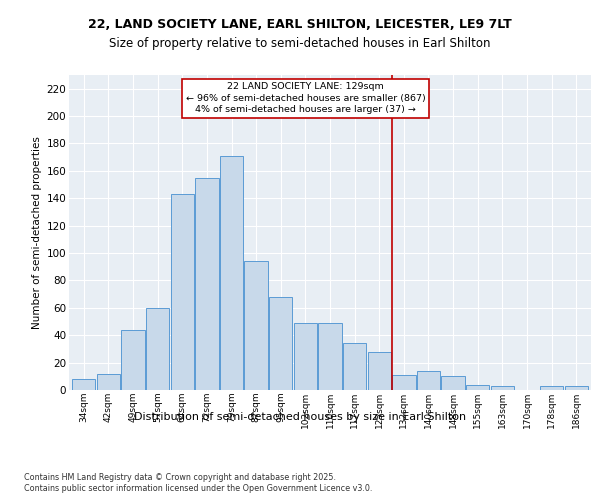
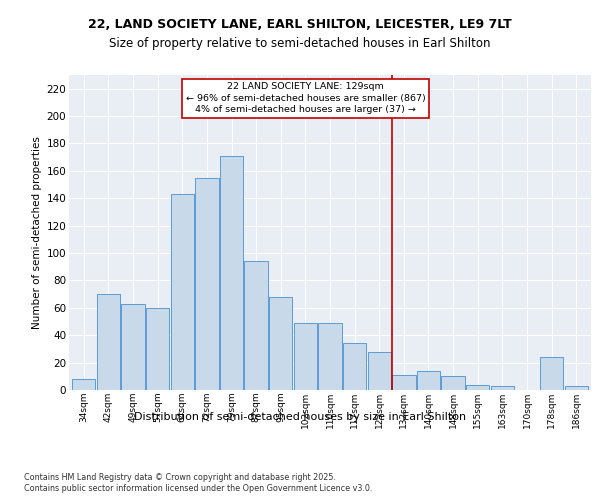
42sqm: 12 -> 70
49sqm: 44 -> 63
178sqm: 3 -> 24
